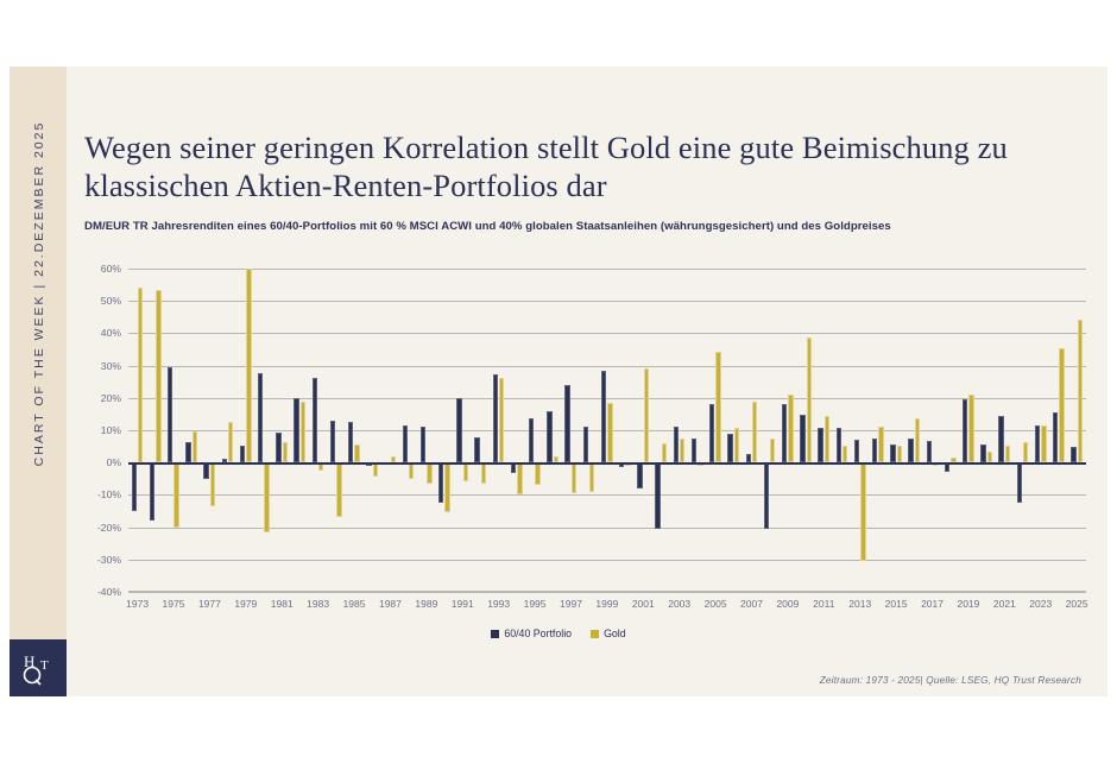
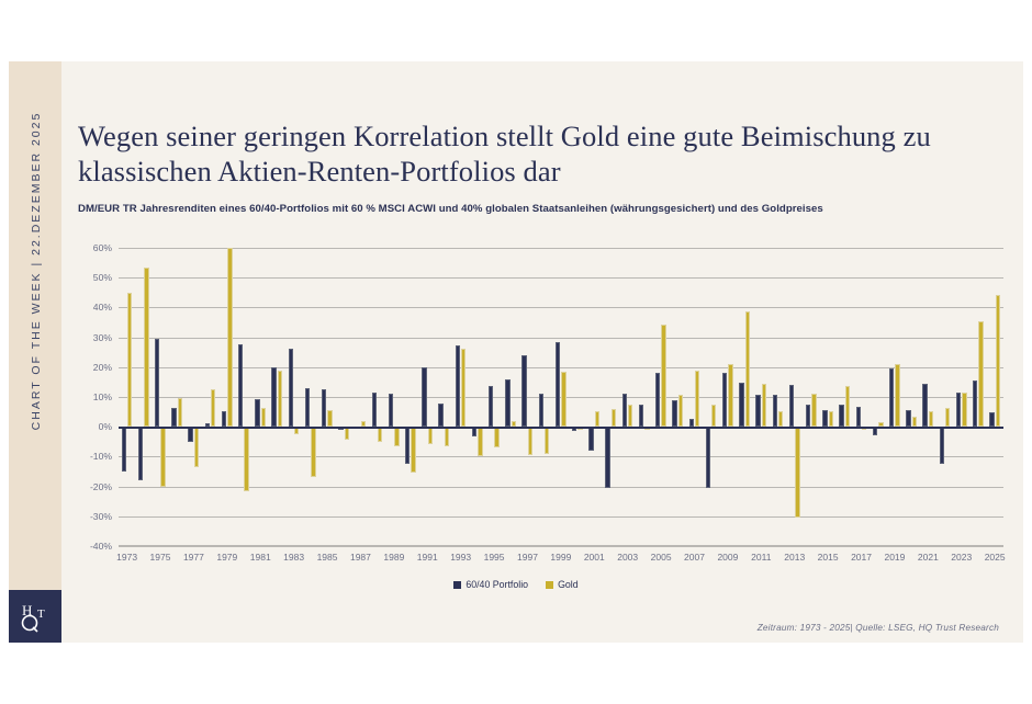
Gold/1973: 54% -> 45%
Gold/2001: 29% -> 5%
60/40 Portfolio/2013: 7% -> 14%
